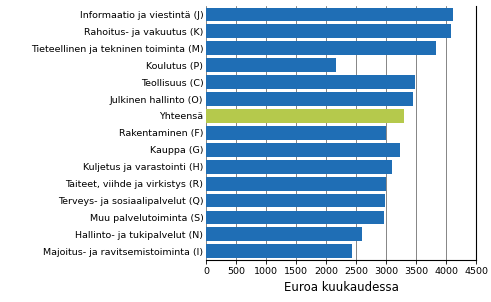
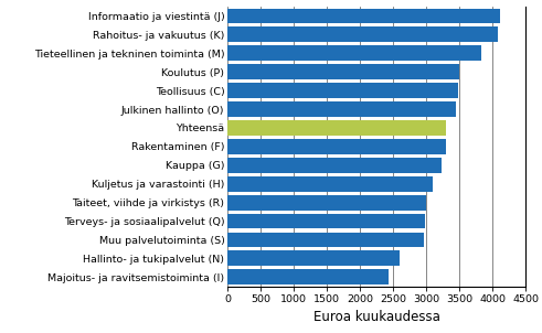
Koulutus (P): 2160 -> 3490
Rakentaminen (F): 3000 -> 3290
